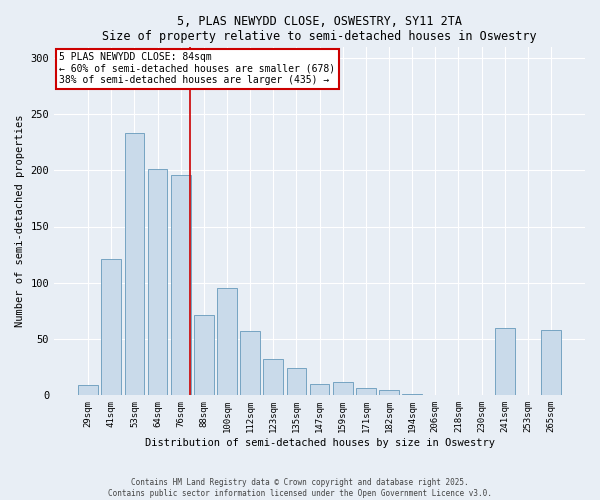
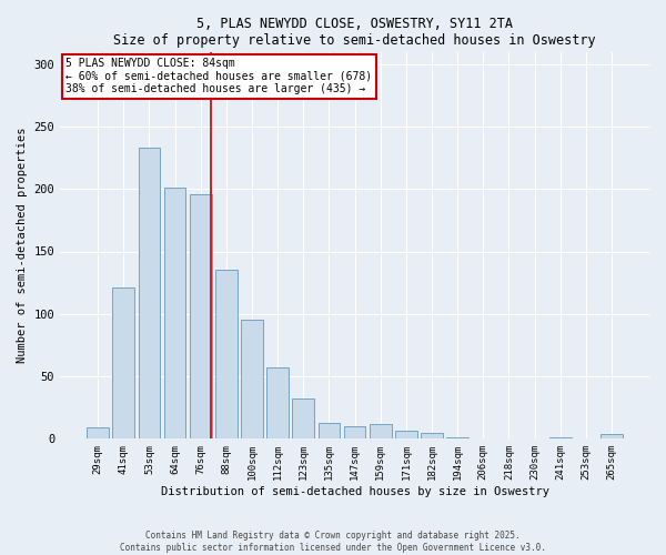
88sqm: 71 -> 135
135sqm: 24 -> 12
241sqm: 60 -> 1
265sqm: 58 -> 3
